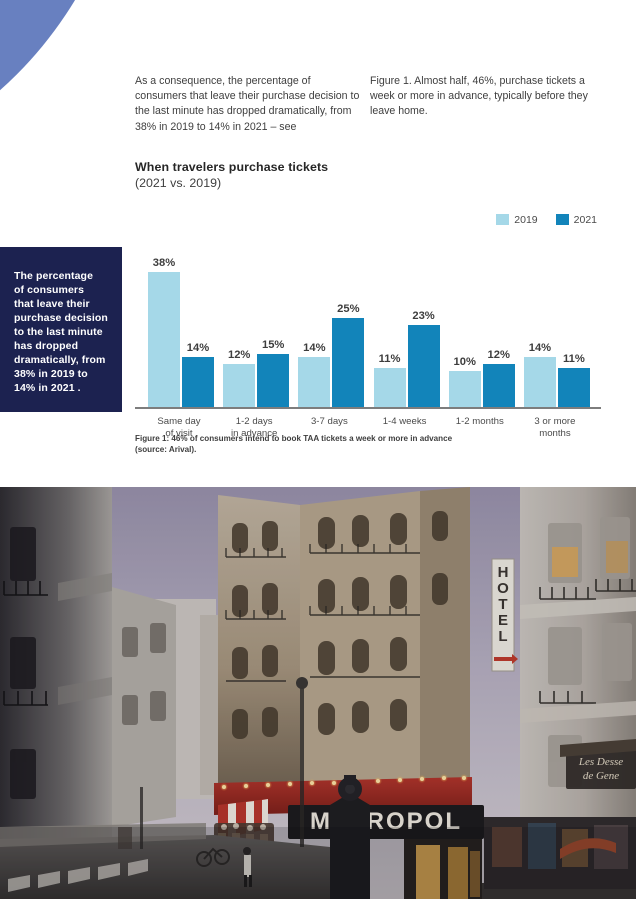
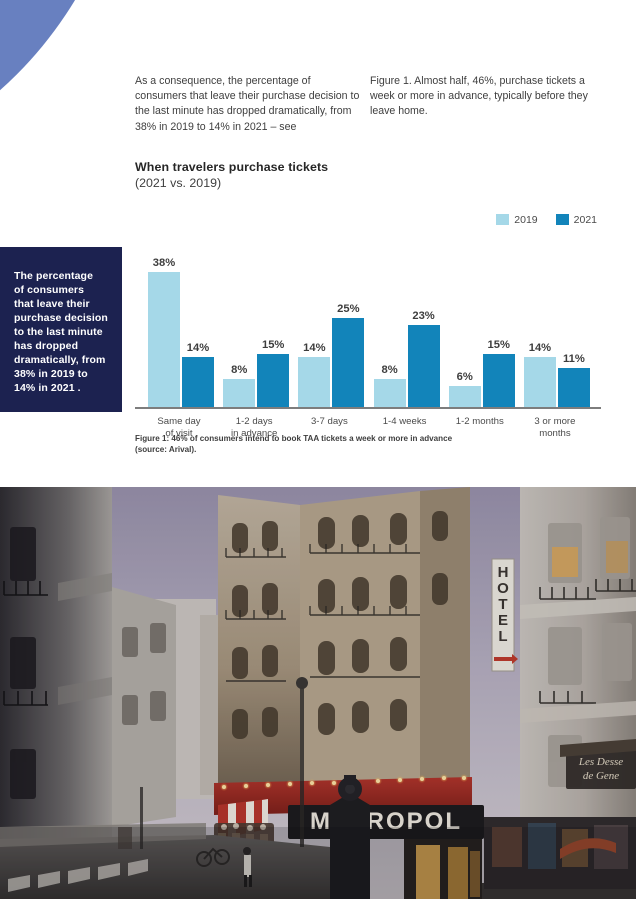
2019/1-2 days in advance: 12% -> 8%
2019/1-4 weeks: 11% -> 8%
2019/1-2 months: 10% -> 6%
2021/1-2 months: 12% -> 15%
